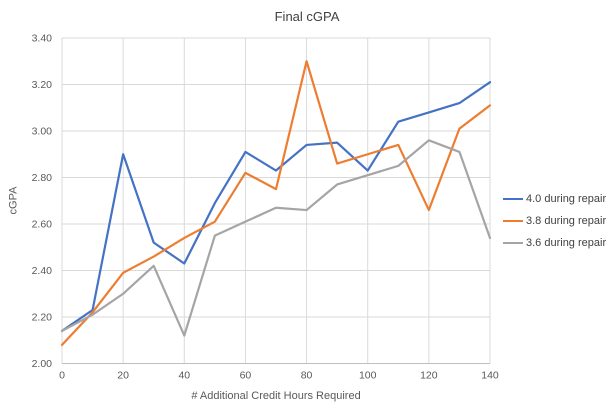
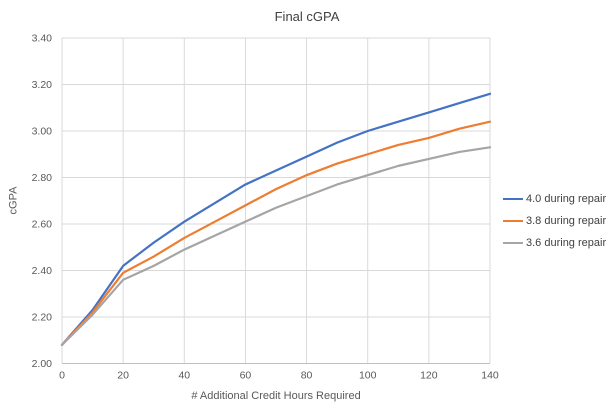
4.0 during repair/0: 2.14 -> 2.08
3.6 during repair/0: 2.14 -> 2.08
4.0 during repair/20: 2.90 -> 2.42
3.6 during repair/20: 2.30 -> 2.36
4.0 during repair/40: 2.43 -> 2.61
3.6 during repair/40: 2.12 -> 2.49
4.0 during repair/60: 2.91 -> 2.77
3.8 during repair/60: 2.82 -> 2.68
4.0 during repair/80: 2.94 -> 2.89
3.8 during repair/80: 3.30 -> 2.81
3.6 during repair/80: 2.66 -> 2.72
4.0 during repair/100: 2.83 -> 3.00
3.8 during repair/120: 2.66 -> 2.97
3.6 during repair/120: 2.96 -> 2.88
4.0 during repair/140: 3.21 -> 3.16
3.8 during repair/140: 3.11 -> 3.04
3.6 during repair/140: 2.54 -> 2.93
